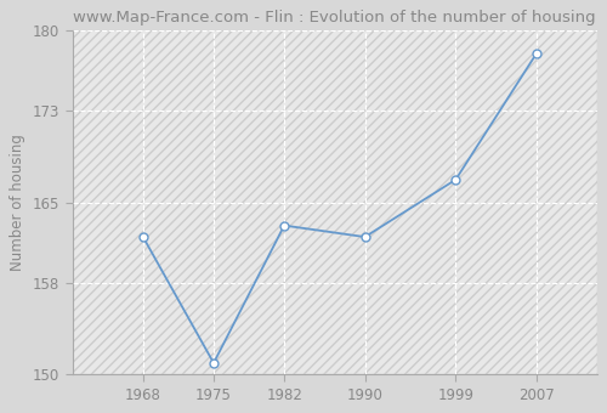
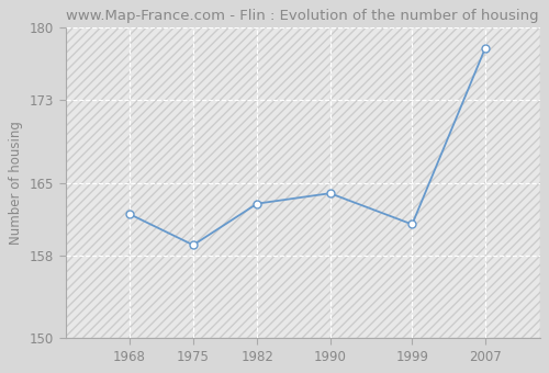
1975: 151 -> 159
1990: 162 -> 164
1999: 167 -> 161
